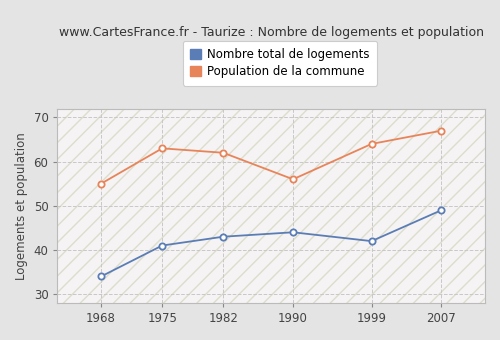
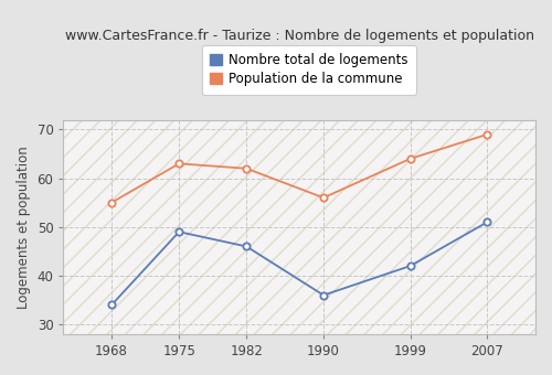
Nombre total de logements/1975: 41 -> 49
Nombre total de logements/1982: 43 -> 46
Nombre total de logements/1990: 44 -> 36
Nombre total de logements/2007: 49 -> 51
Population de la commune/2007: 67 -> 69
